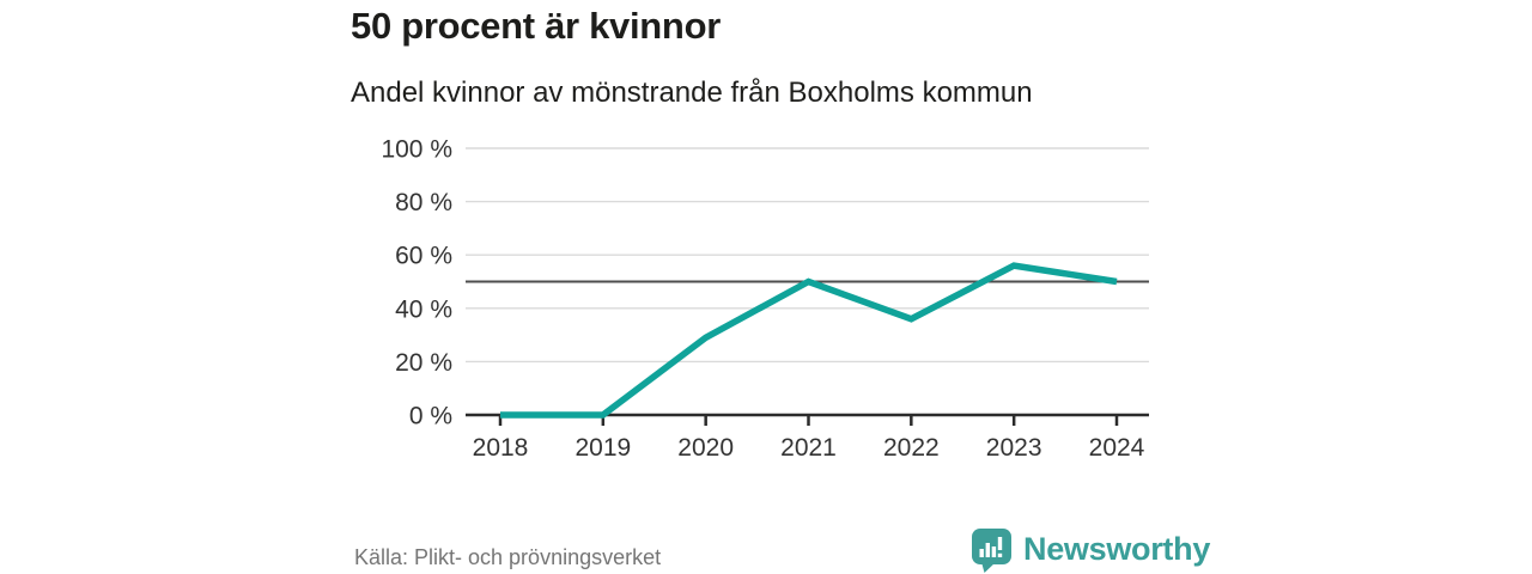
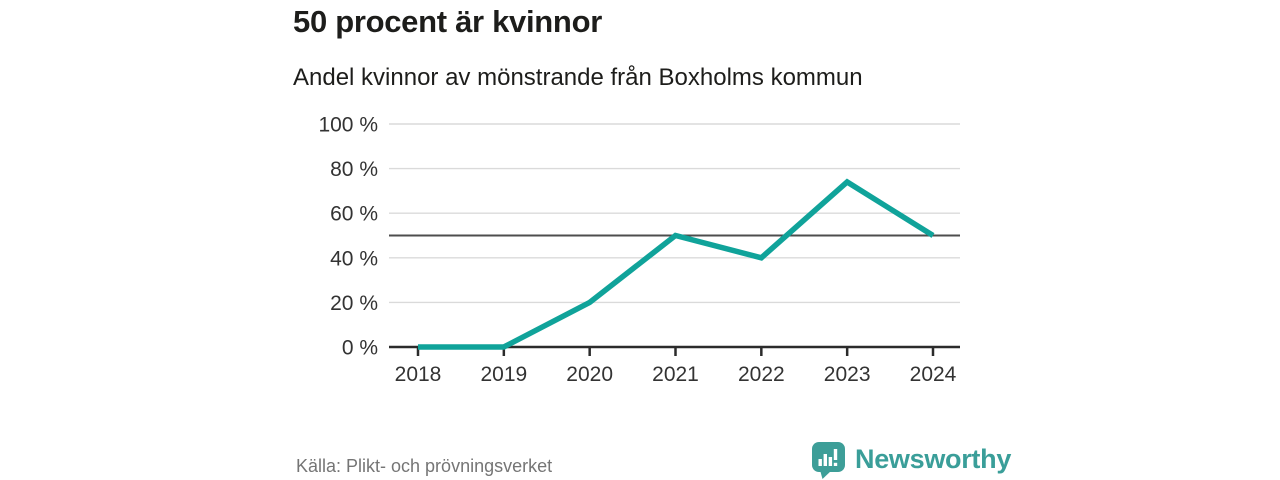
2020: 29% -> 20%
2022: 36% -> 40%
2023: 56% -> 74%
